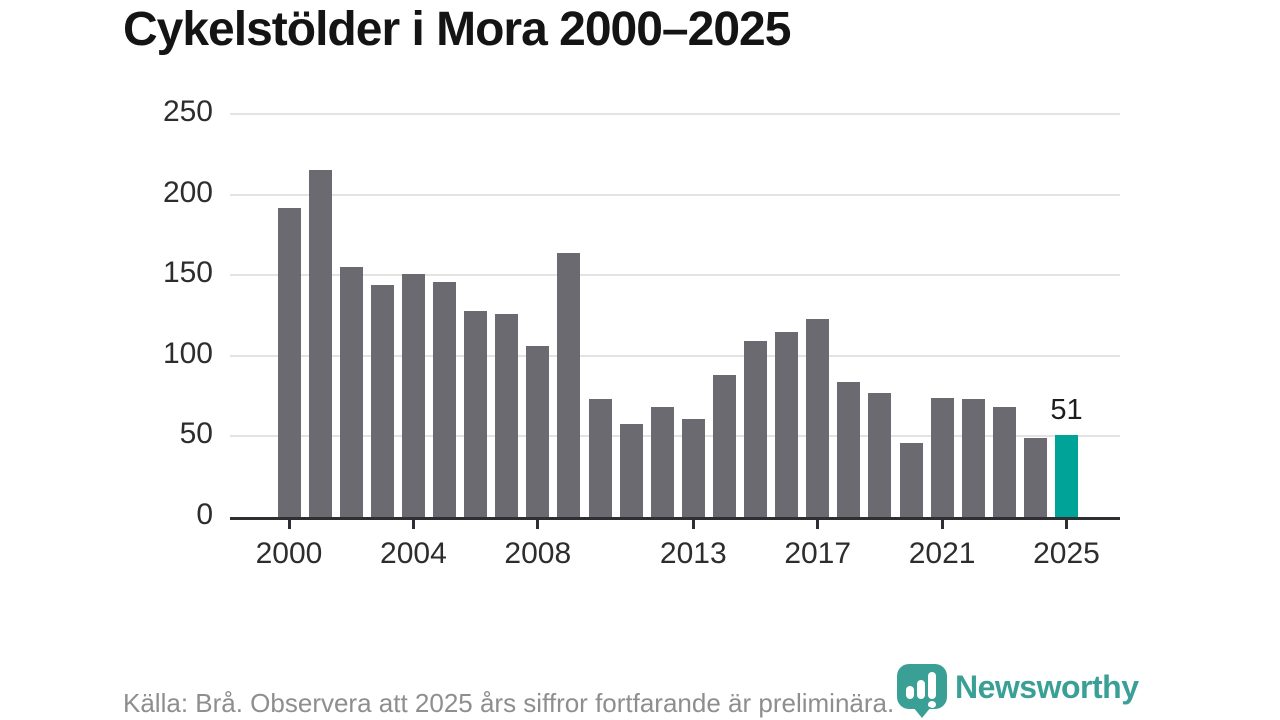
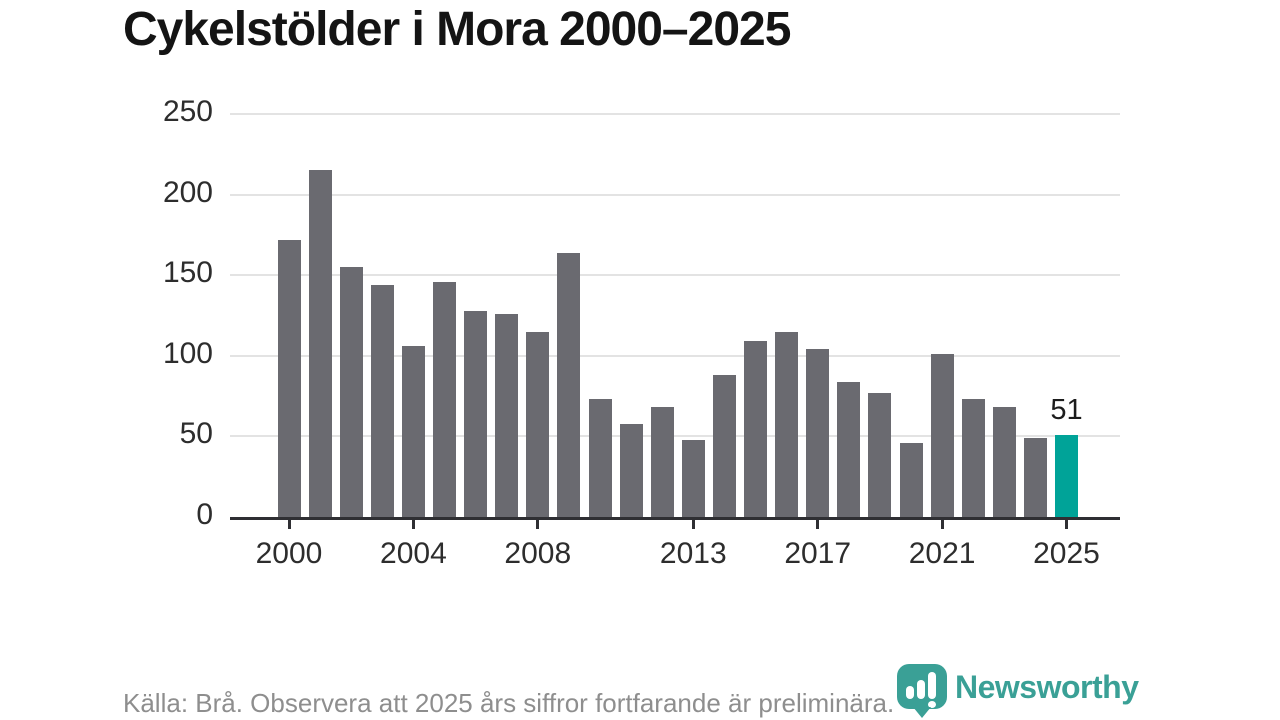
2000: 192 -> 172
2004: 151 -> 106
2008: 106 -> 115
2013: 61 -> 48
2017: 123 -> 104
2021: 74 -> 101
